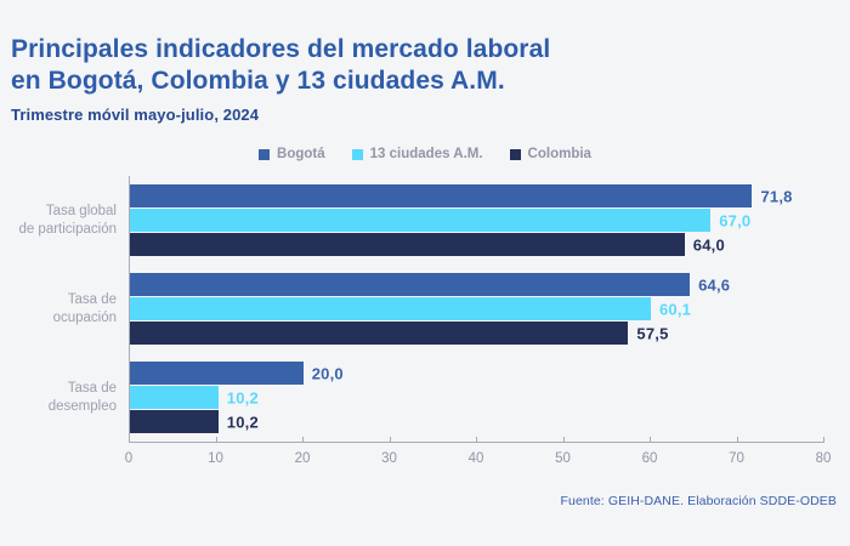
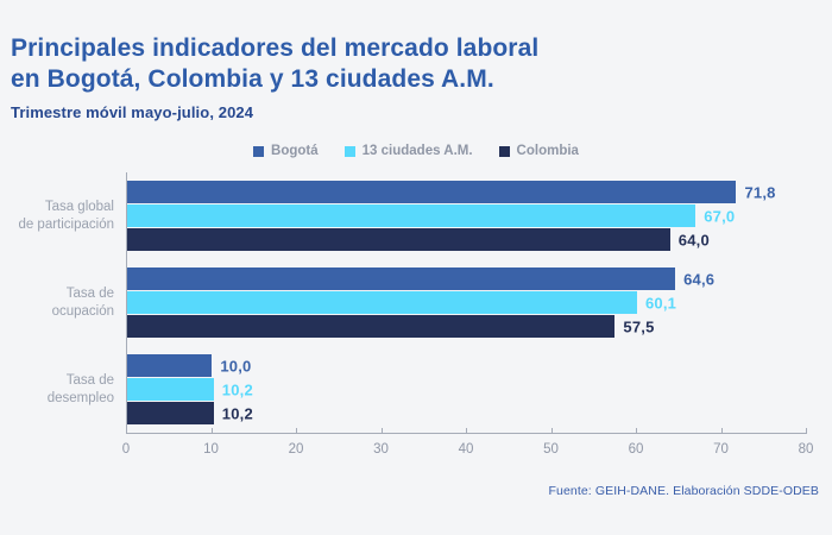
Bogotá/Tasa de desempleo: 20,0 -> 10,0
